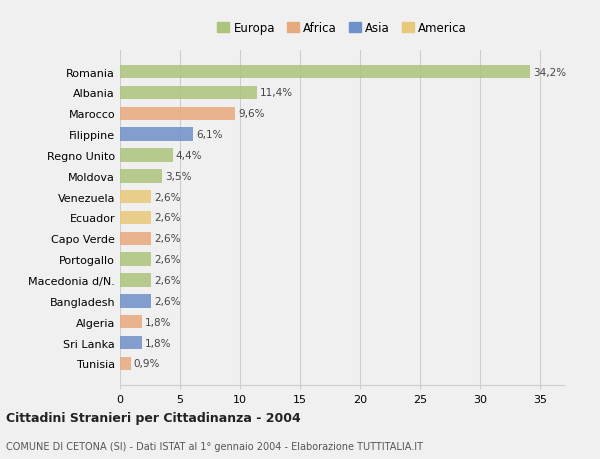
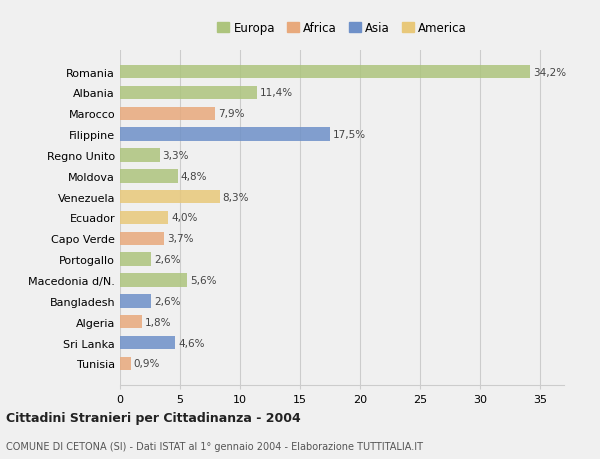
Marocco: 9,6% -> 7,9%
Filippine: 6,1% -> 17,5%
Regno Unito: 4,4% -> 3,3%
Moldova: 3,5% -> 4,8%
Venezuela: 2,6% -> 8,3%
Ecuador: 2,6% -> 4,0%
Capo Verde: 2,6% -> 3,7%
Macedonia d/N.: 2,6% -> 5,6%
Sri Lanka: 1,8% -> 4,6%
